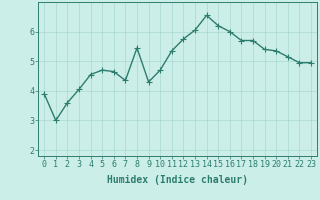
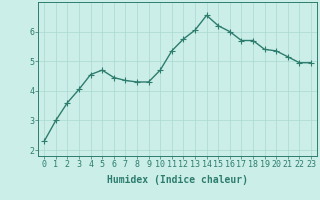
0: 3.90 -> 2.30
6: 4.65 -> 4.45
8: 5.45 -> 4.30
